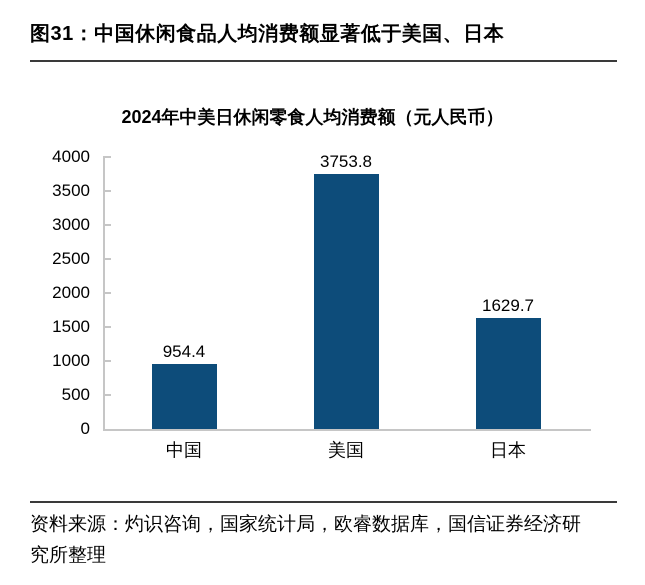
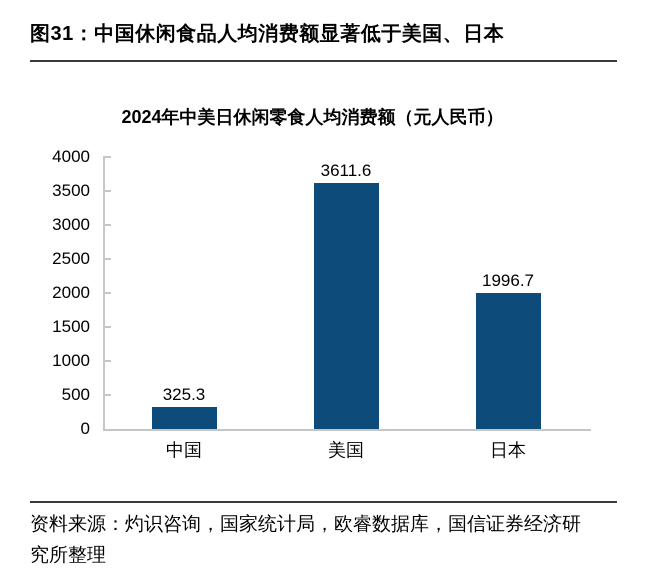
中国: 954.4 -> 325.3
美国: 3753.8 -> 3611.6
日本: 1629.7 -> 1996.7
